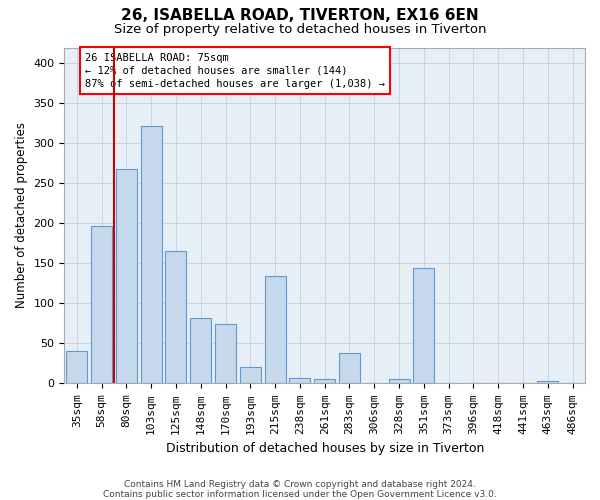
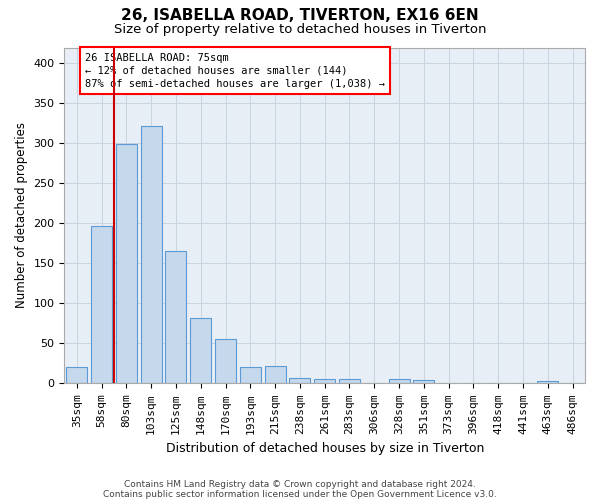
35sqm: 40 -> 20
80sqm: 268 -> 299
170sqm: 74 -> 56
215sqm: 134 -> 22
283sqm: 38 -> 6
351sqm: 144 -> 4
